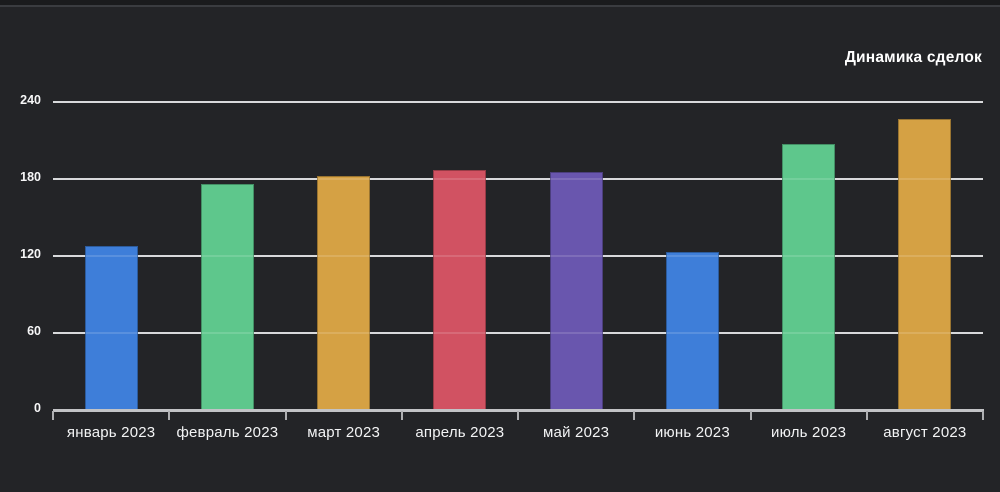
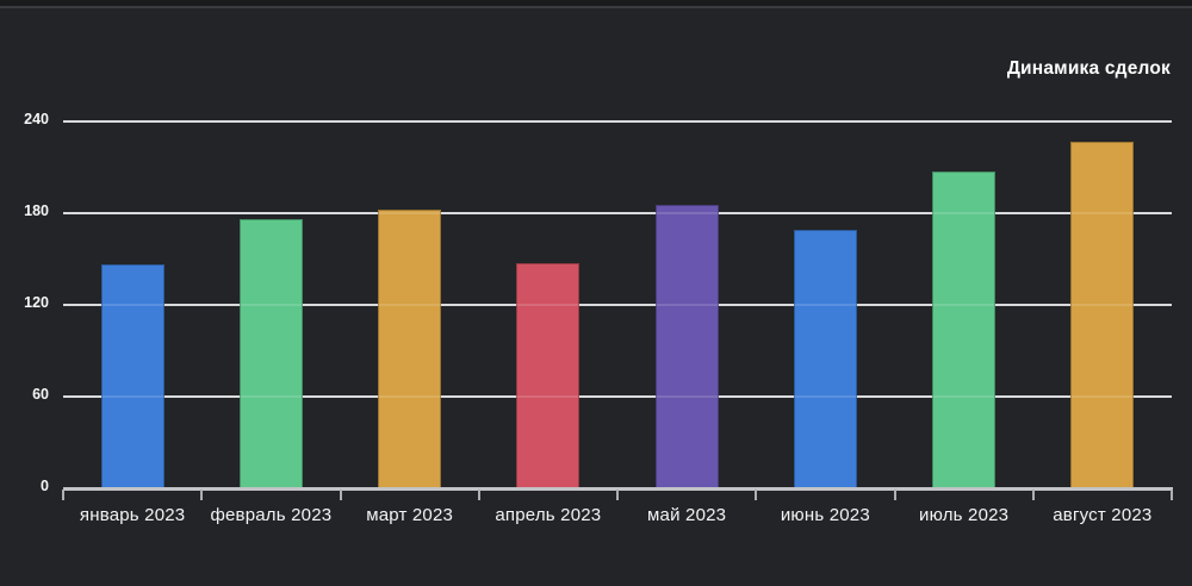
январь 2023: 128 -> 146
апрель 2023: 187 -> 147
июнь 2023: 123 -> 169
